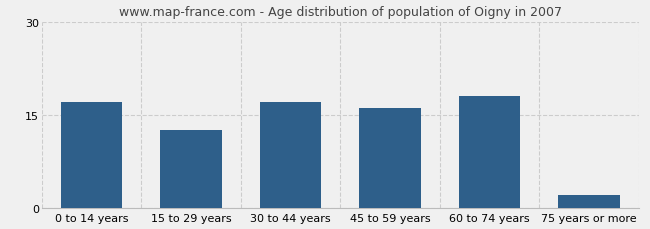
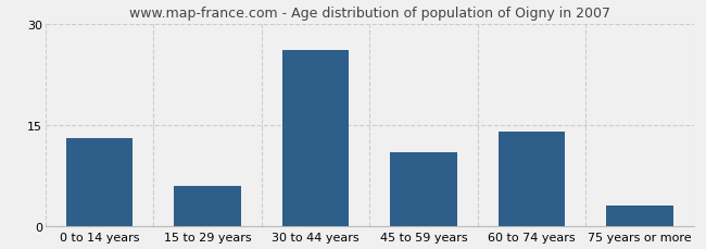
0 to 14 years: 17.0 -> 13.0
15 to 29 years: 12.5 -> 6.0
30 to 44 years: 17.0 -> 26.0
45 to 59 years: 16.0 -> 11.0
60 to 74 years: 18.0 -> 14.0
75 years or more: 2.0 -> 3.0
